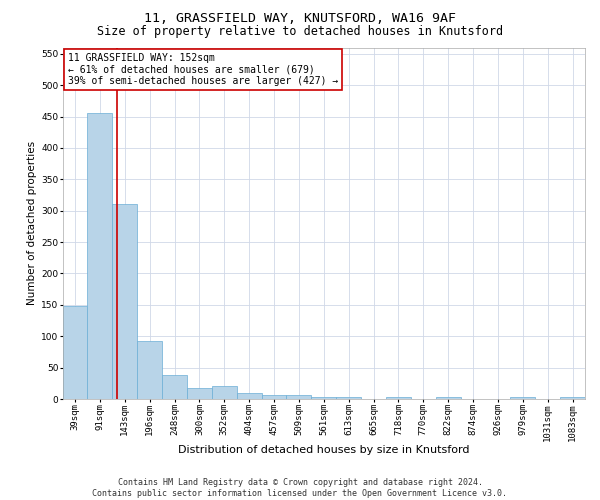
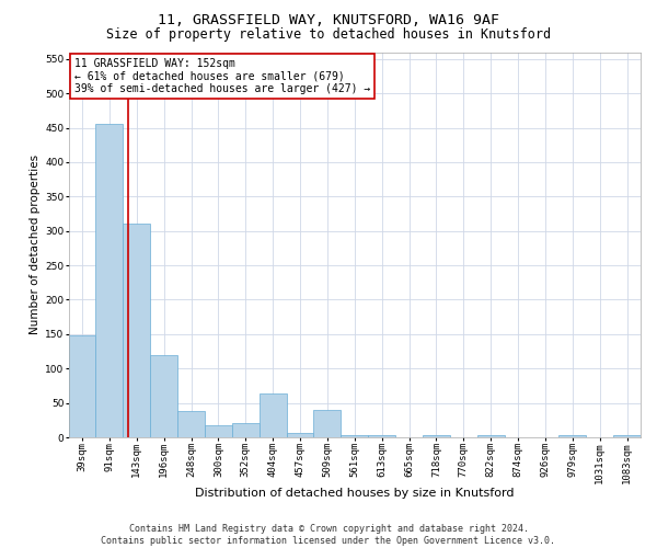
196sqm: 93 -> 120
404sqm: 10 -> 64
509sqm: 6 -> 40
